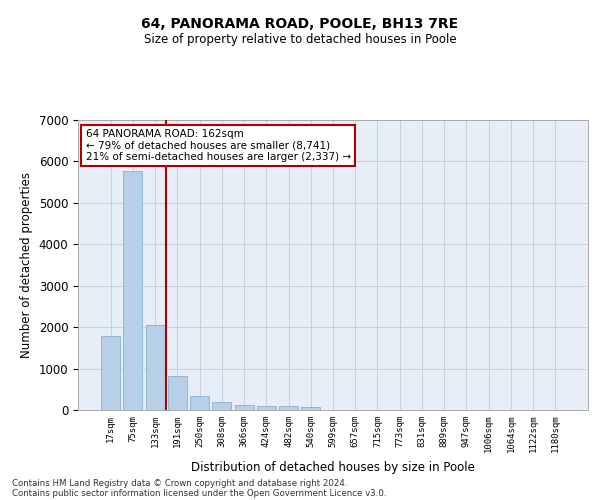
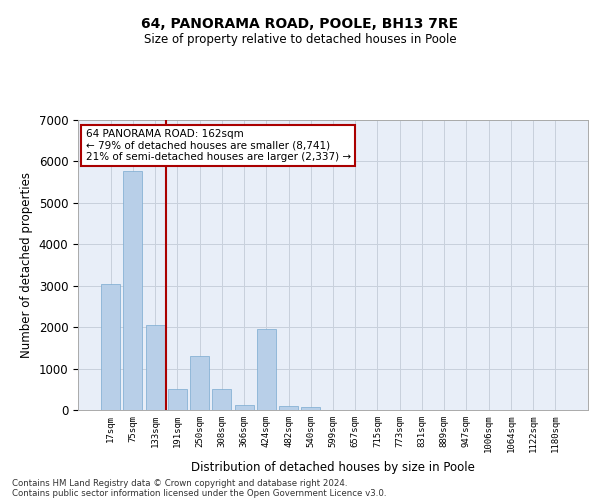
17sqm: 1780 -> 3050
191sqm: 820 -> 500
250sqm: 340 -> 1300
308sqm: 180 -> 500
424sqm: 100 -> 1950
